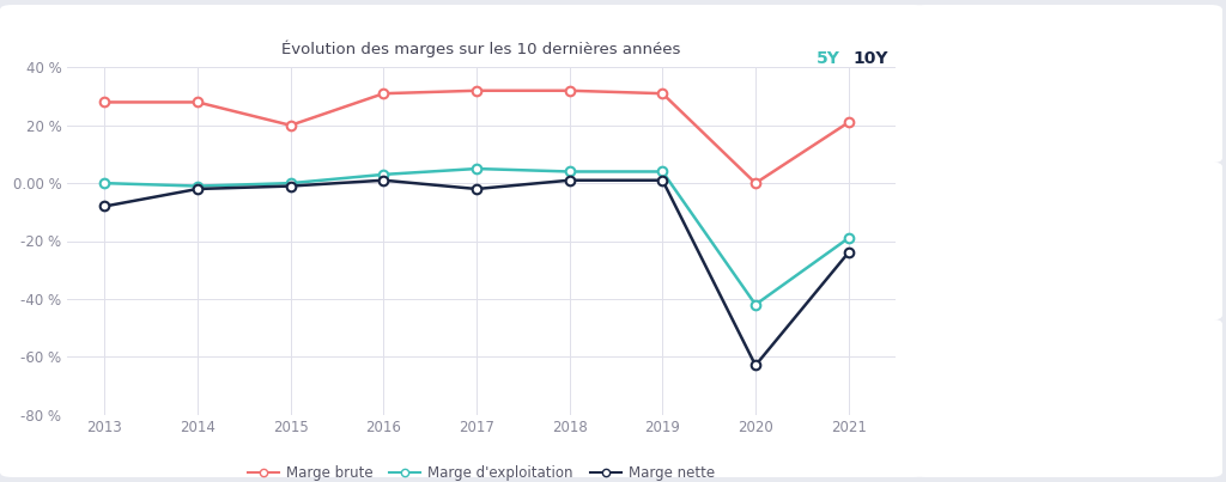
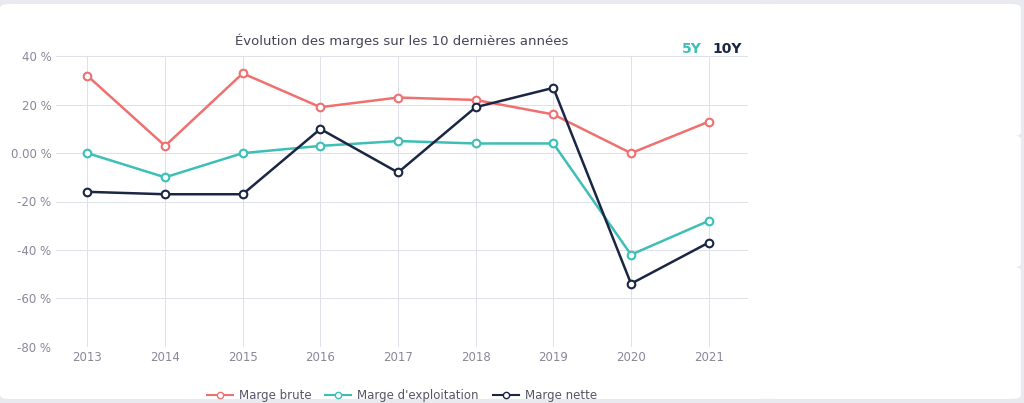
Marge brute/2013: 28 % -> 32 %
Marge nette/2013: -8 % -> -16 %
Marge brute/2014: 28 % -> 3 %
Marge d'exploitation/2014: -1 % -> -10 %
Marge nette/2014: -2 % -> -17 %
Marge brute/2015: 20 % -> 33 %
Marge nette/2015: -1 % -> -17 %
Marge brute/2016: 31 % -> 19 %
Marge nette/2016: 1 % -> 10 %
Marge brute/2017: 32 % -> 23 %
Marge nette/2017: -2 % -> -8 %
Marge brute/2018: 32 % -> 22 %
Marge nette/2018: 1 % -> 19 %
Marge brute/2019: 31 % -> 16 %
Marge nette/2019: 1 % -> 27 %
Marge nette/2020: -63 % -> -54 %
Marge brute/2021: 21 % -> 13 %
Marge d'exploitation/2021: -19 % -> -28 %
Marge nette/2021: -24 % -> -37 %
